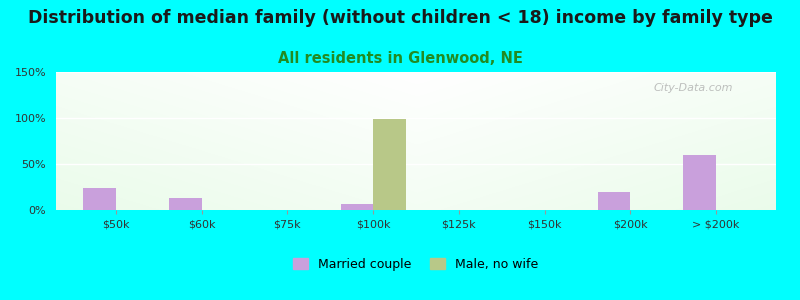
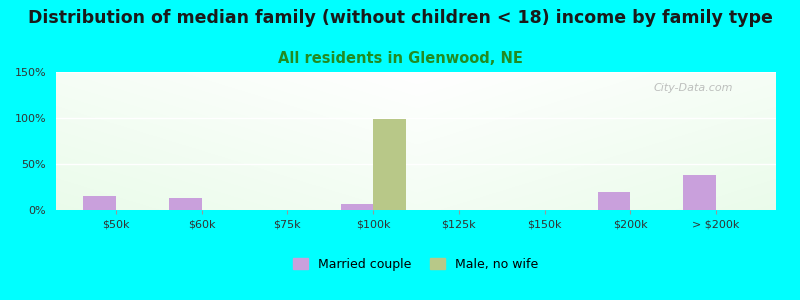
Married couple/$50k: 24% -> 15%
Married couple/> $200k: 60% -> 38%
